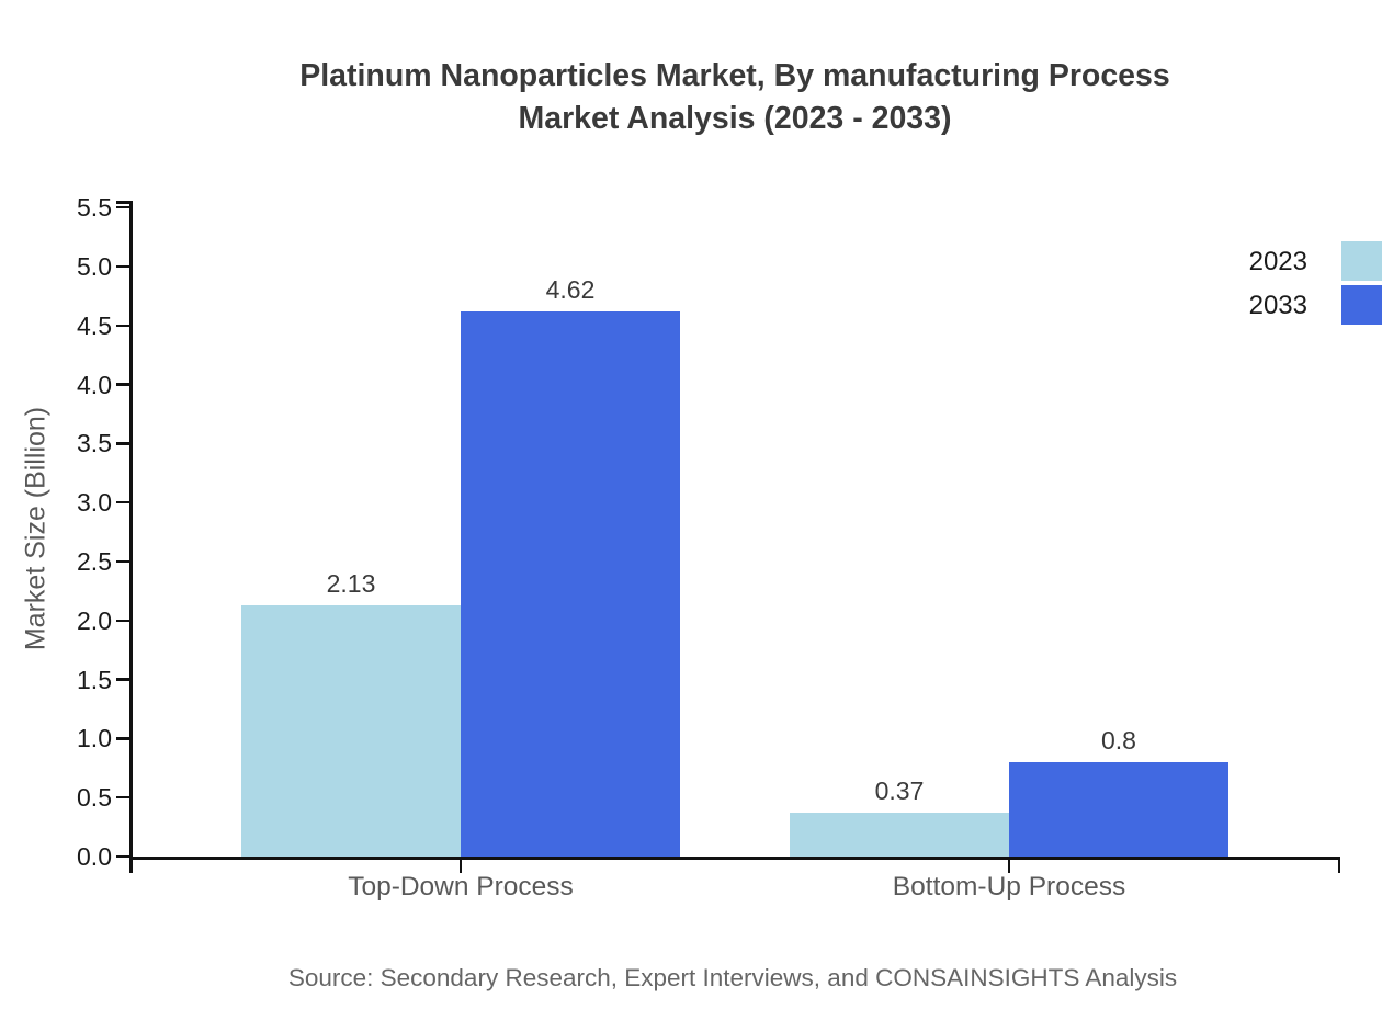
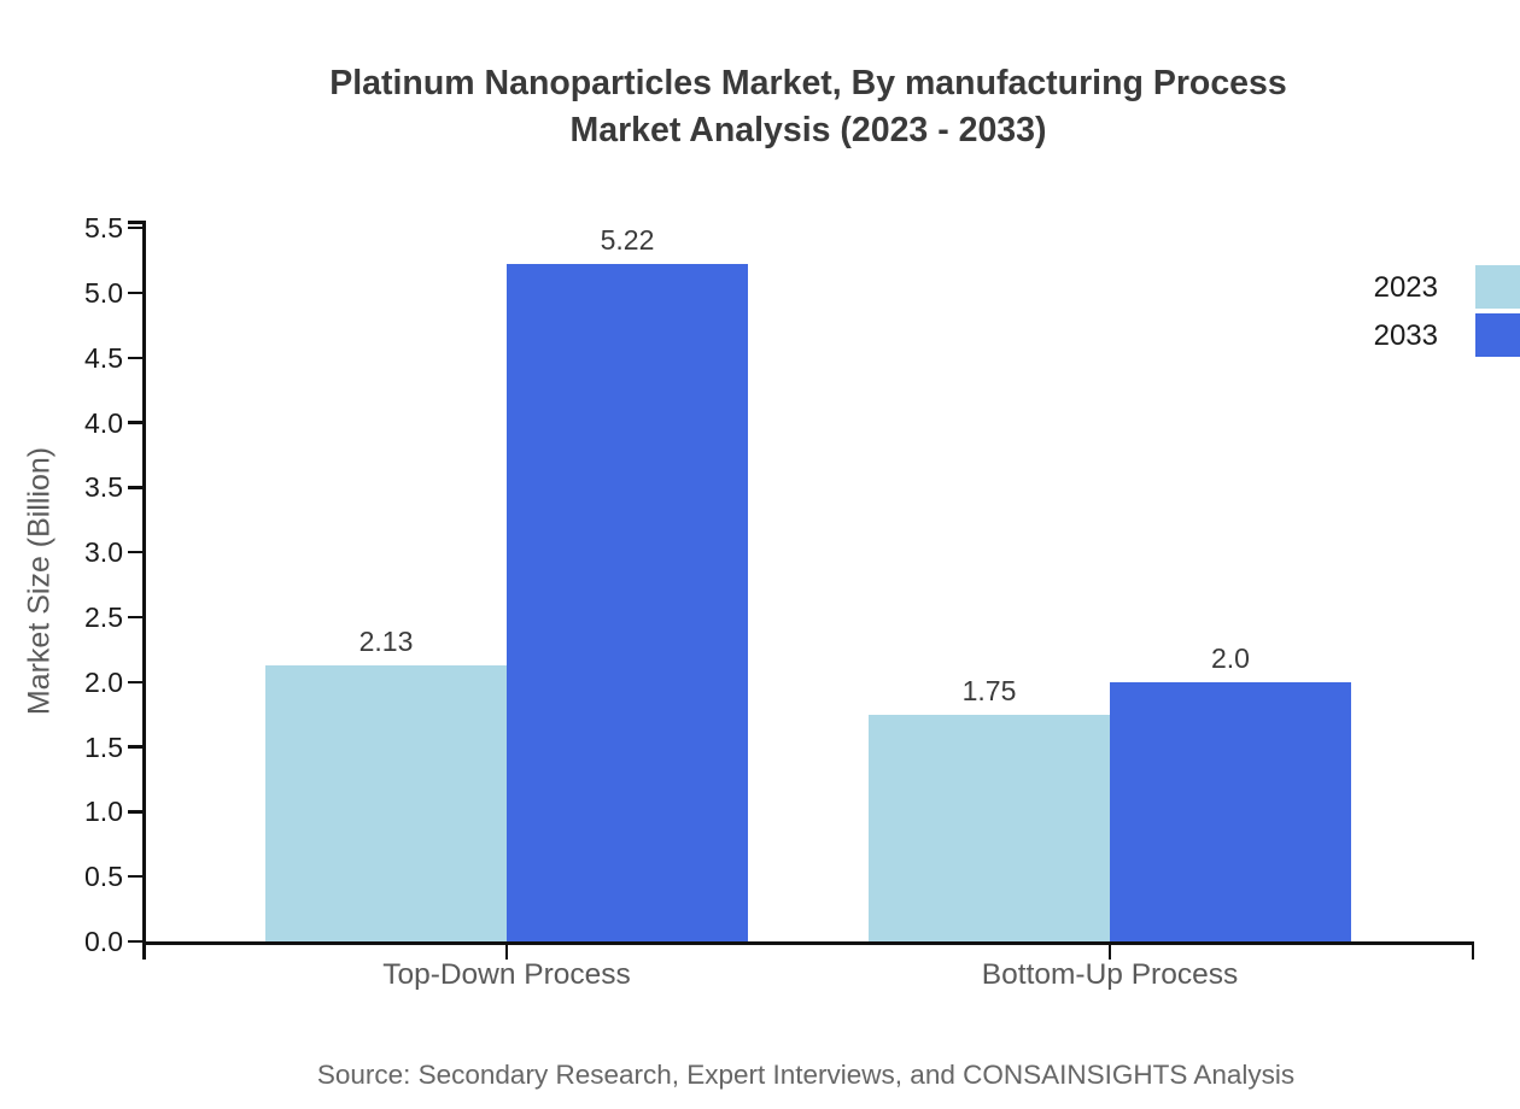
2033/Top-Down Process: 4.62 -> 5.22
2023/Bottom-Up Process: 0.37 -> 1.75
2033/Bottom-Up Process: 0.8 -> 2.0
